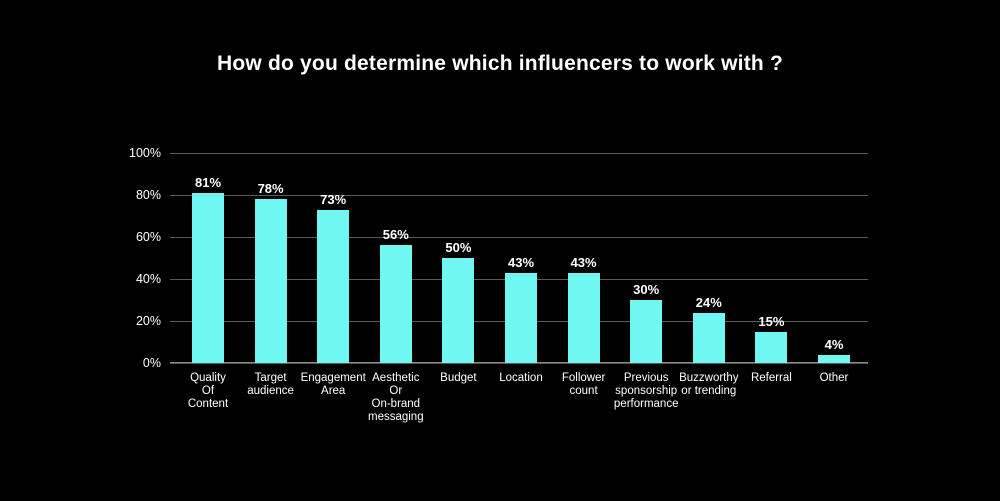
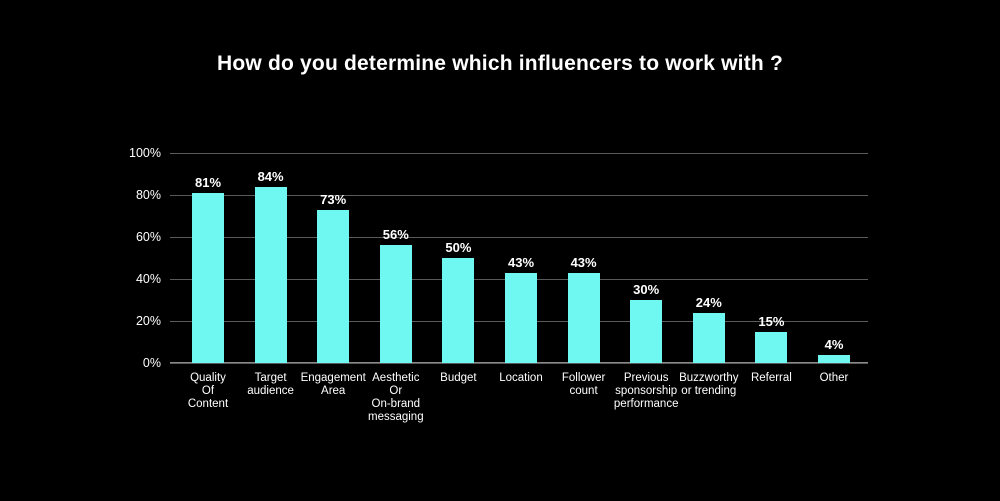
Target audience: 78% -> 84%
